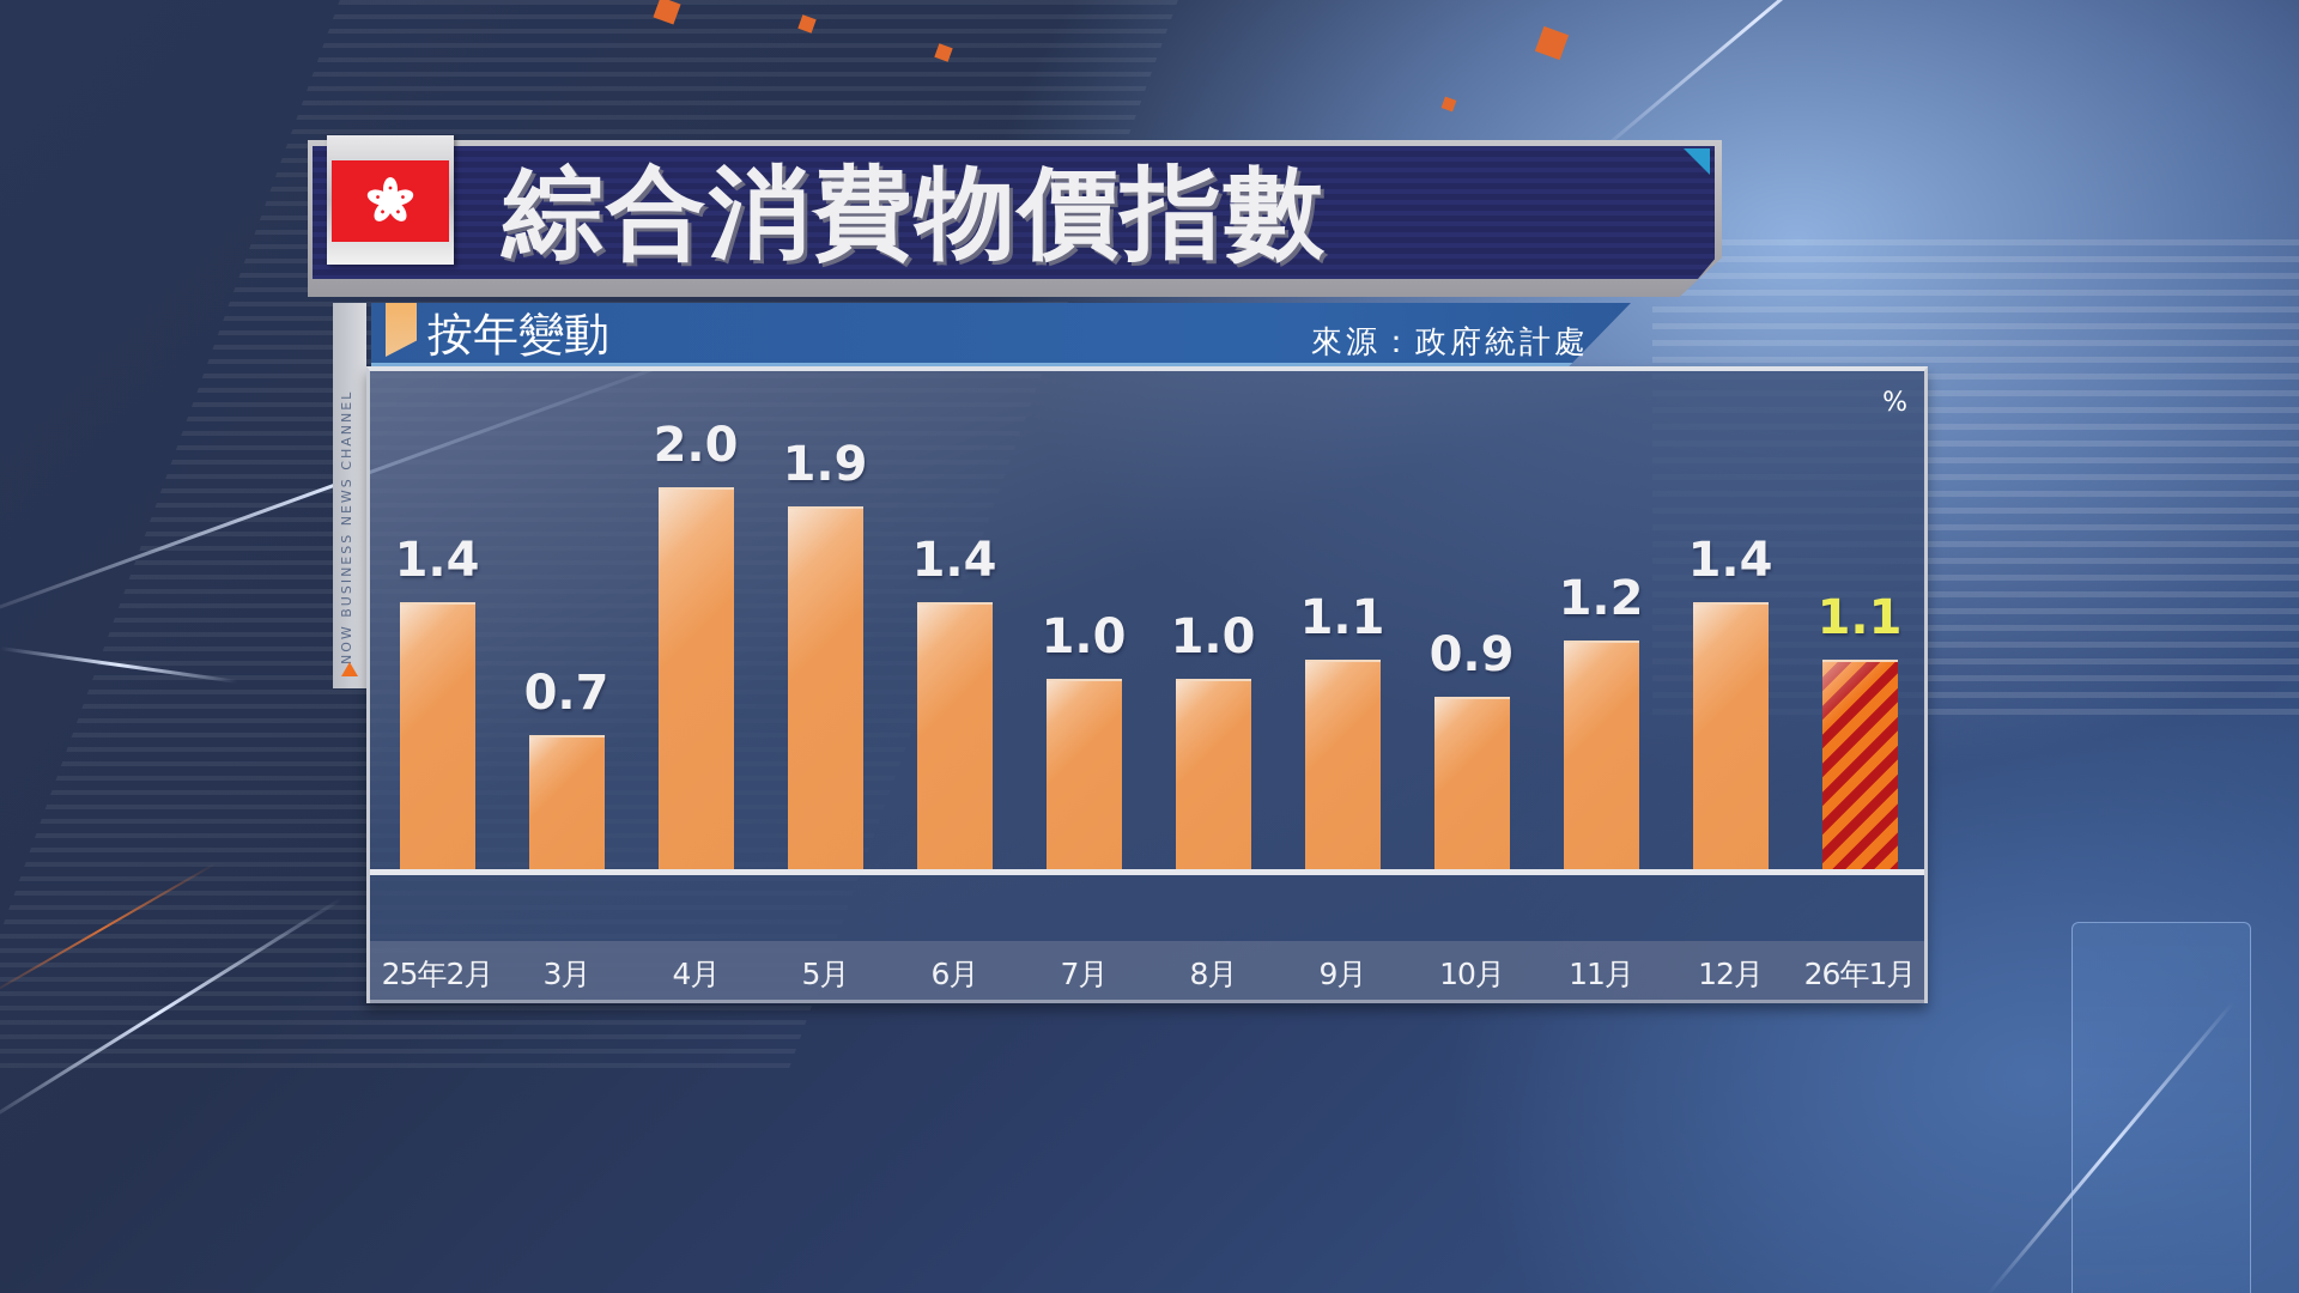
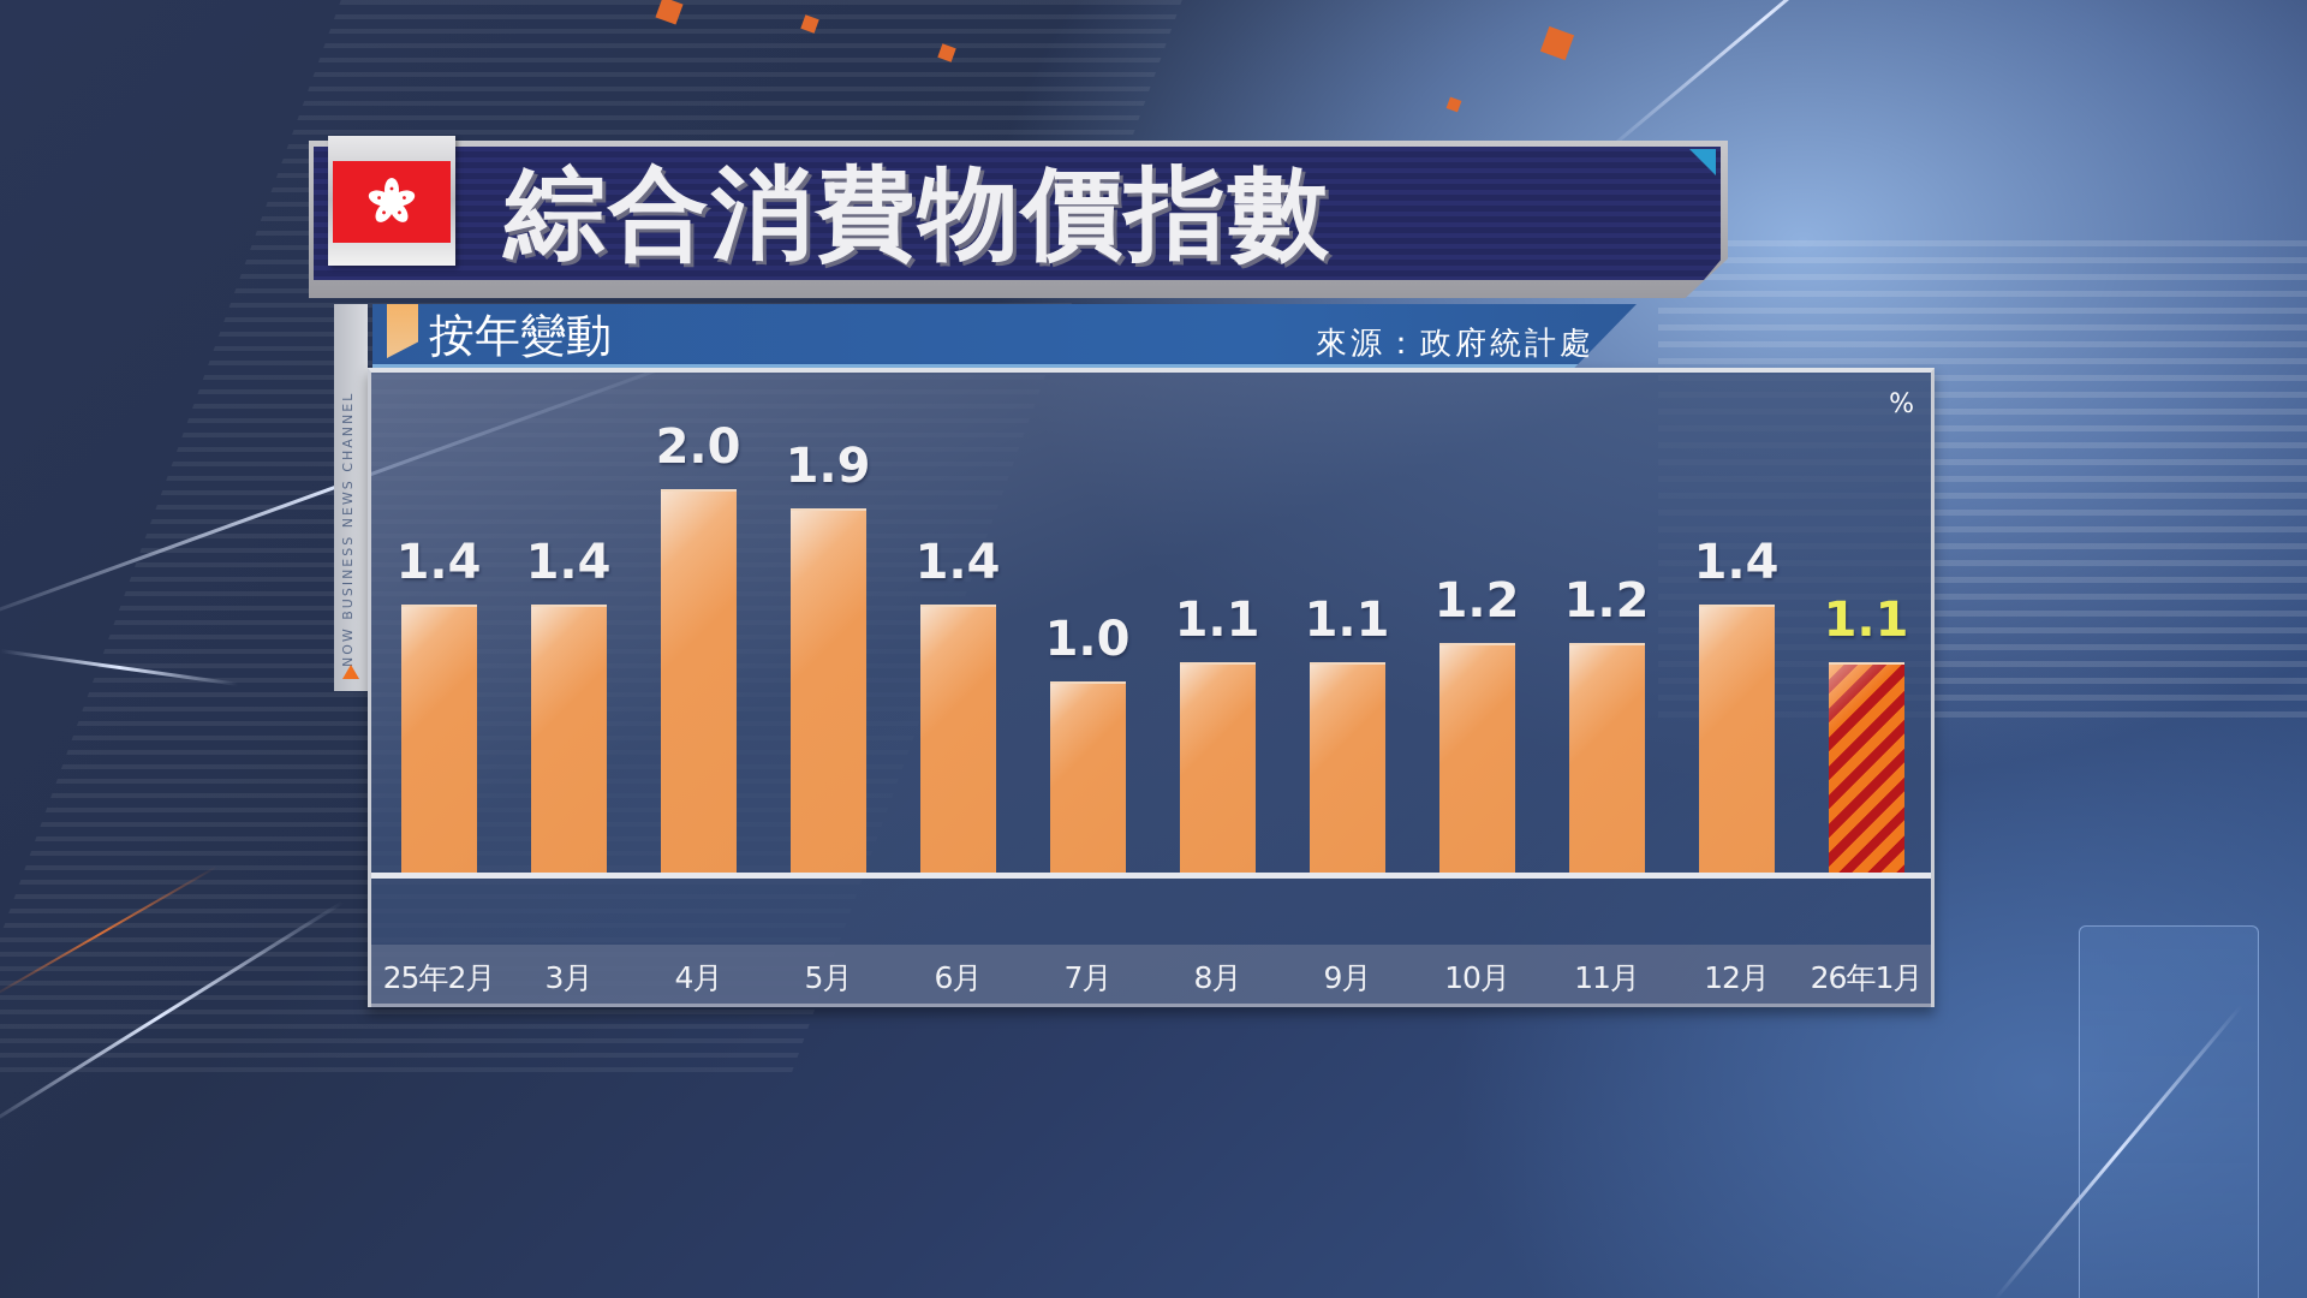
3月: 0.7 -> 1.4
8月: 1.0 -> 1.1
10月: 0.9 -> 1.2
